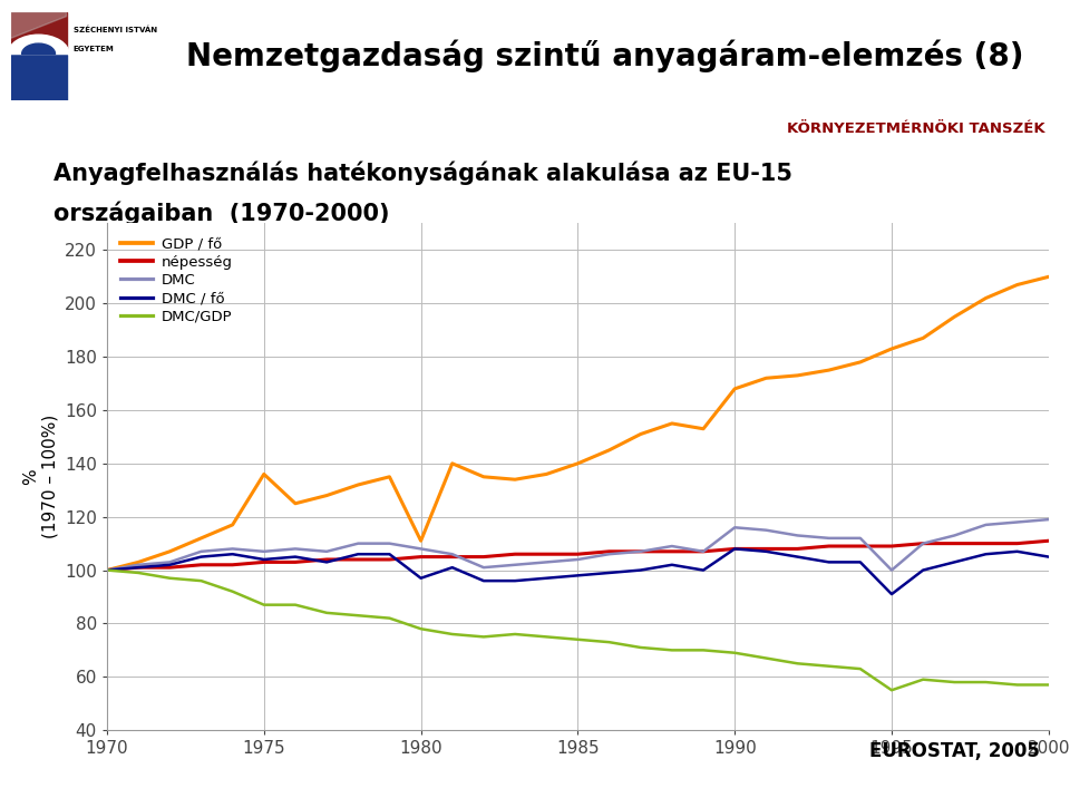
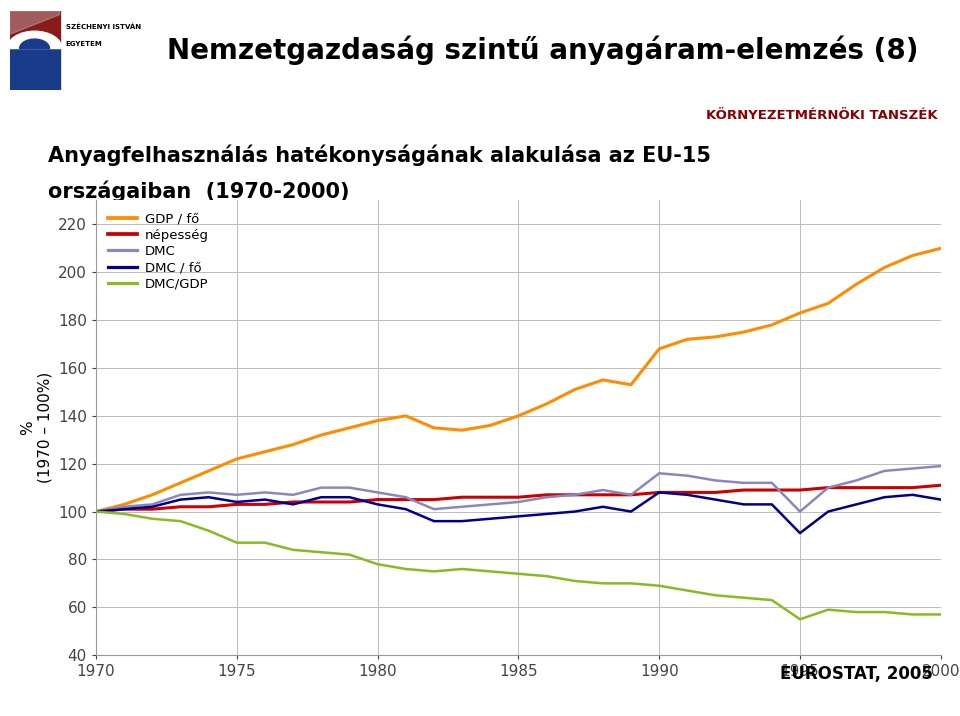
GDP / fő/1975: 136 -> 122
GDP / fő/1980: 111 -> 138
DMC / fő/1980: 97 -> 103
